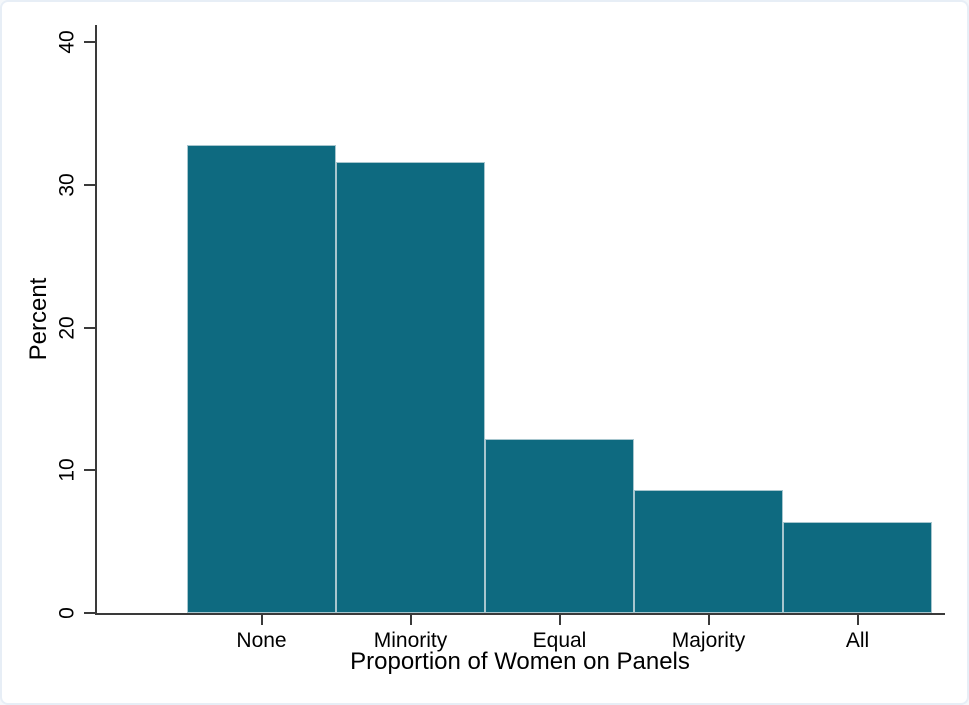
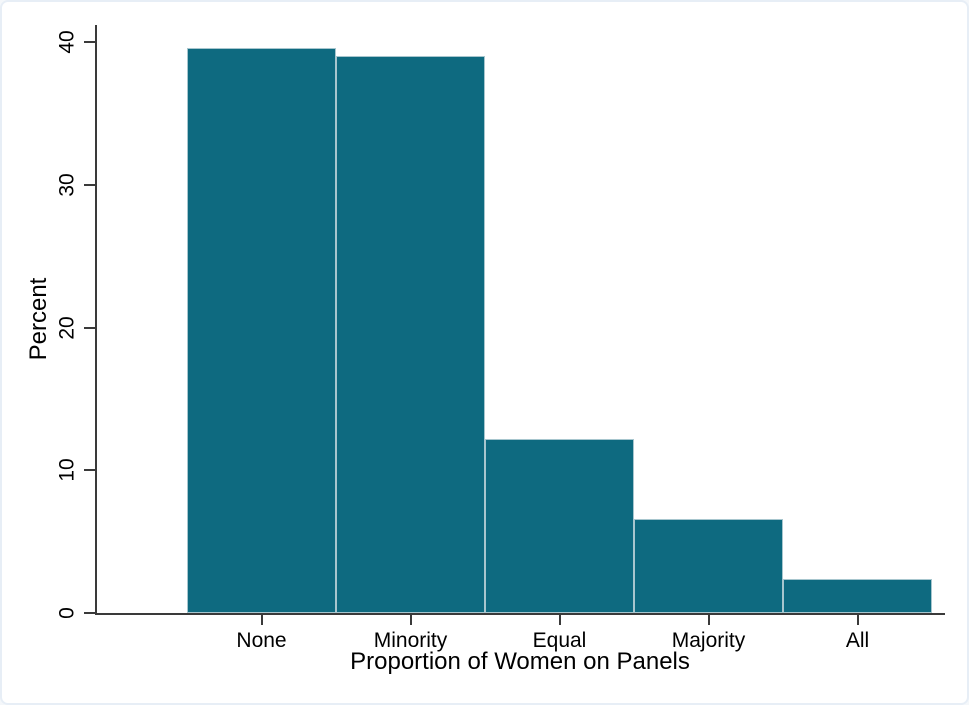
None: 32.8 -> 39.6
Minority: 31.6 -> 39.0
Majority: 8.6 -> 6.6
All: 6.4 -> 2.4
